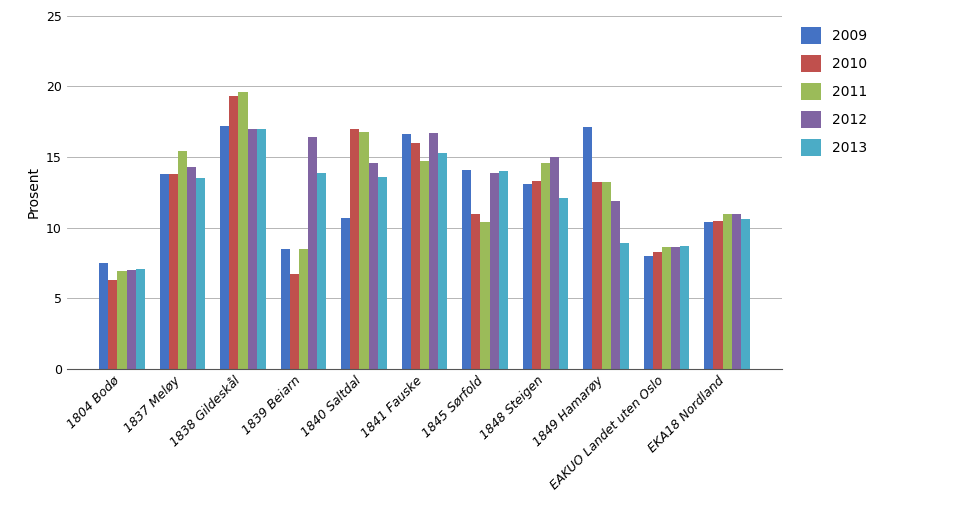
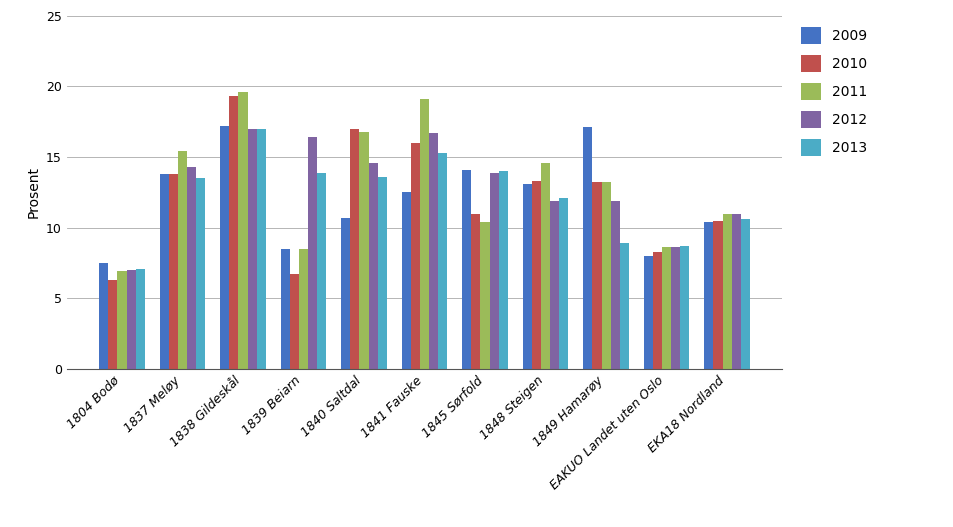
2009/1841 Fauske: 16.6 -> 12.5
2011/1841 Fauske: 14.7 -> 19.1
2012/1848 Steigen: 15.0 -> 11.9
